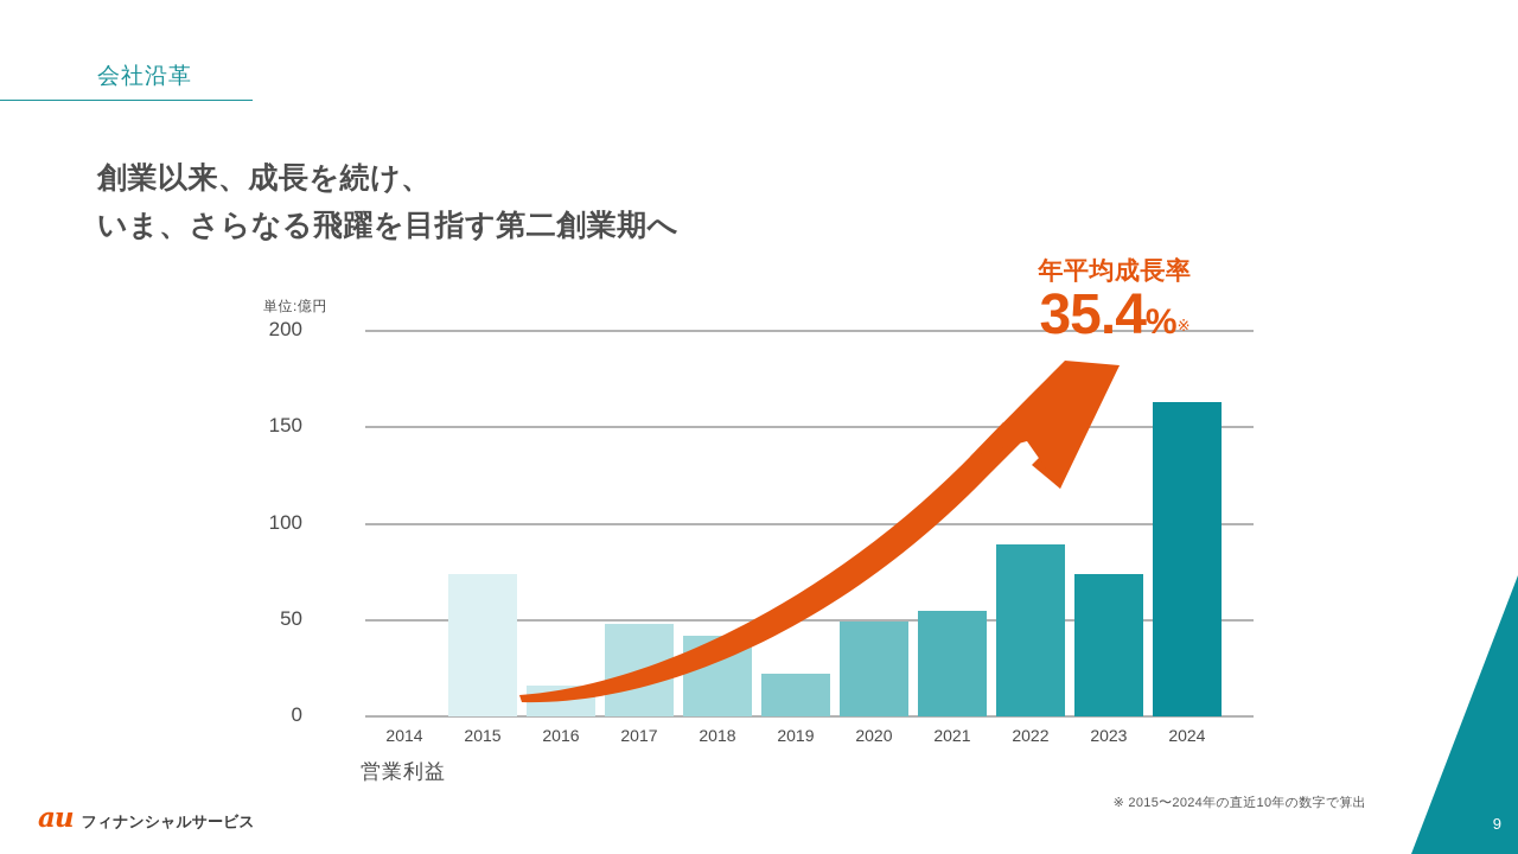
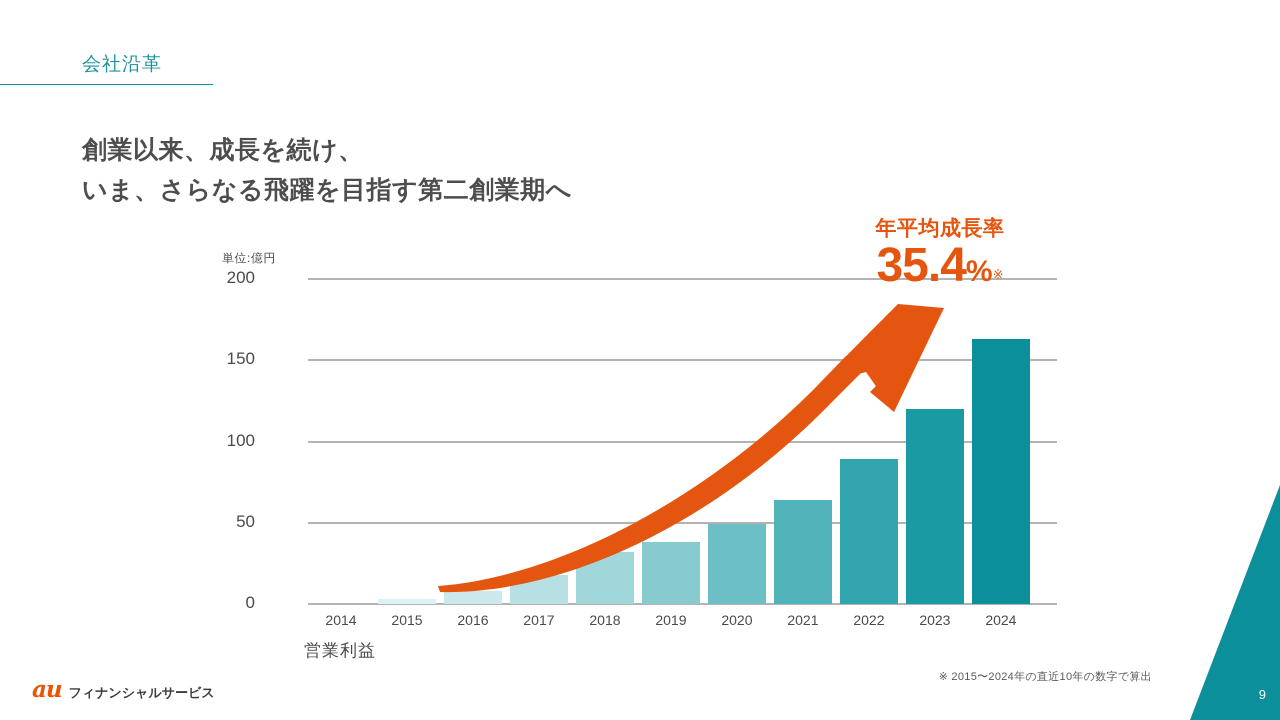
2015: 74 -> 3
2016: 16 -> 8
2017: 48 -> 18
2018: 42 -> 32
2019: 22 -> 38
2021: 55 -> 64
2023: 74 -> 120
